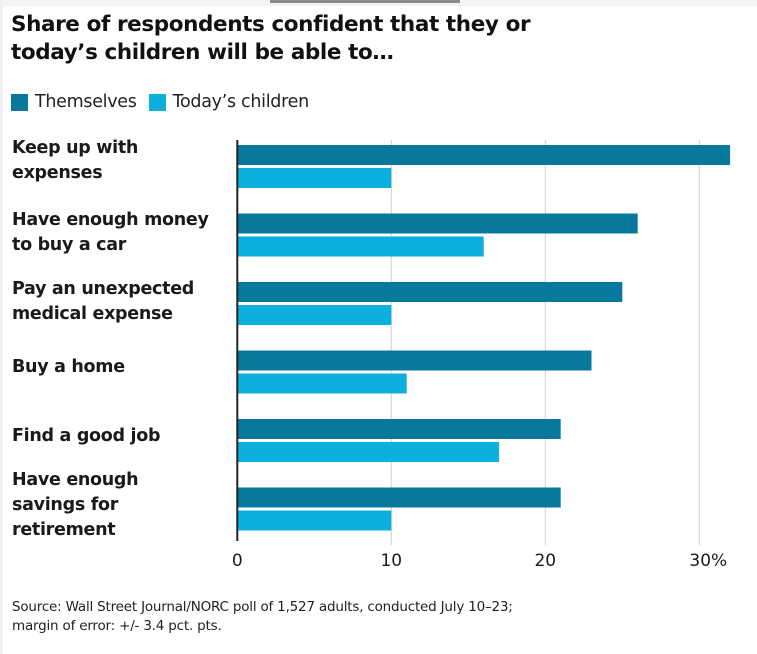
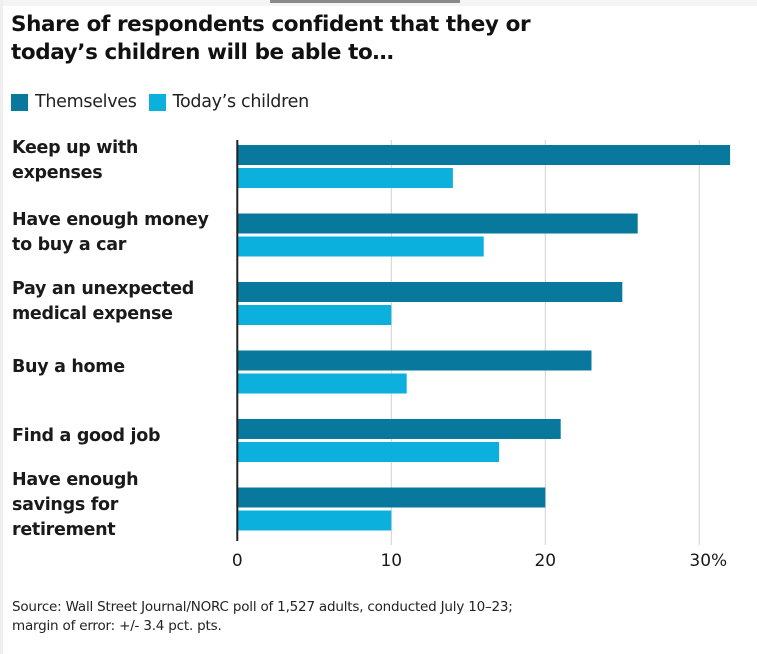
Today’s children/Keep up with expenses: 10% -> 14%
Themselves/Have enough savings for retirement: 21% -> 20%
